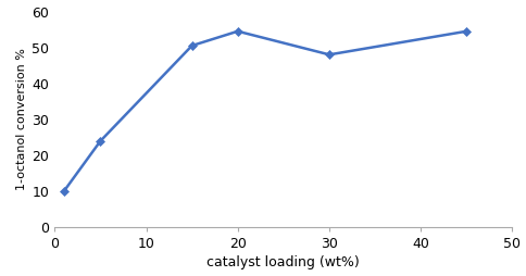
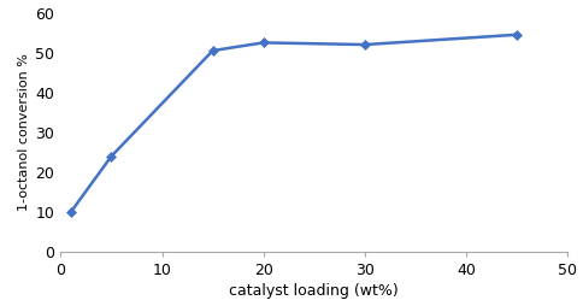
20: 54.5 -> 52.5
30: 48.0 -> 52.0
